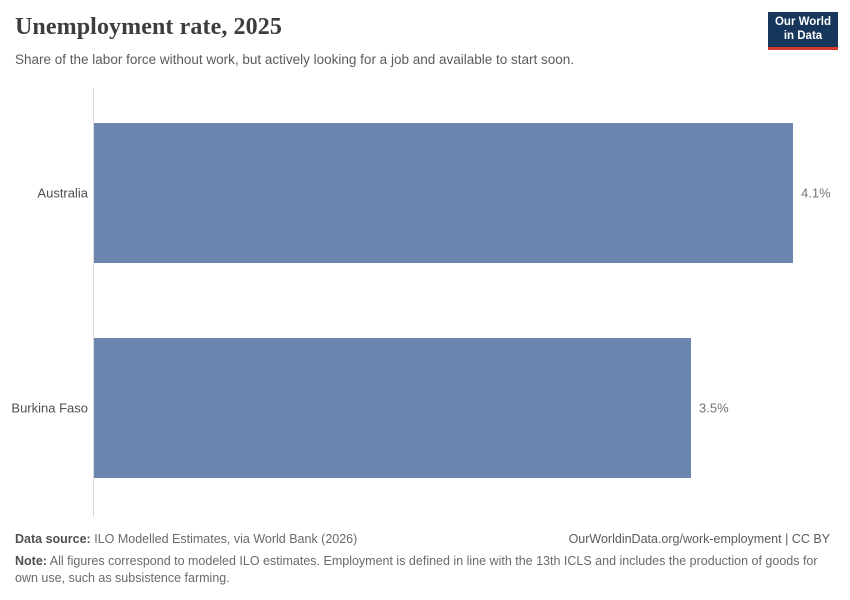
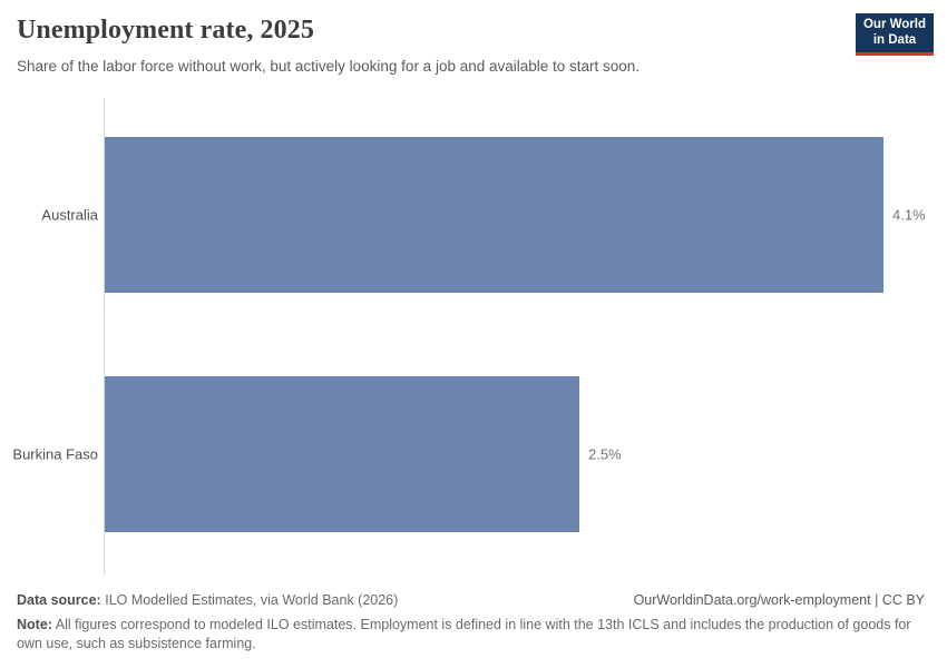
Burkina Faso: 3.5% -> 2.5%
